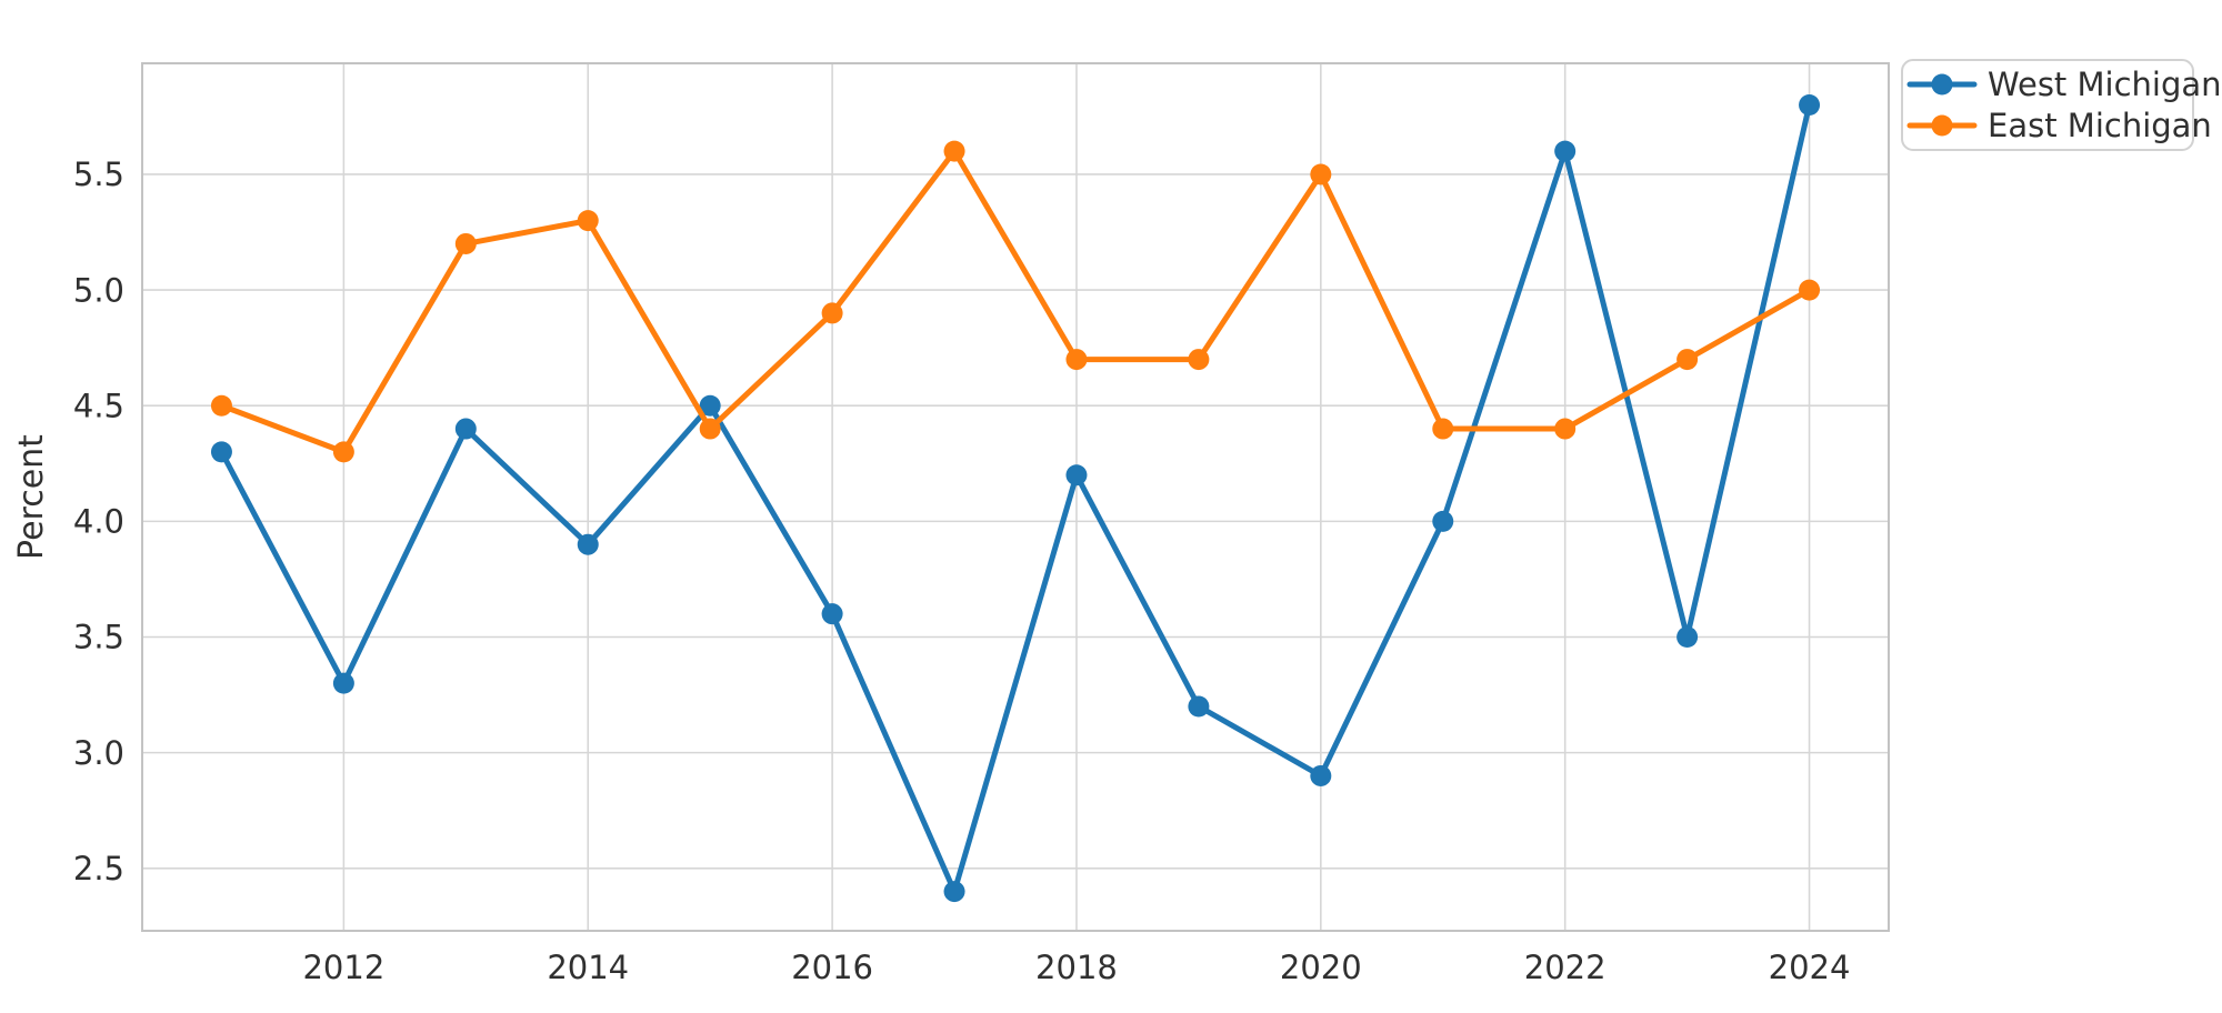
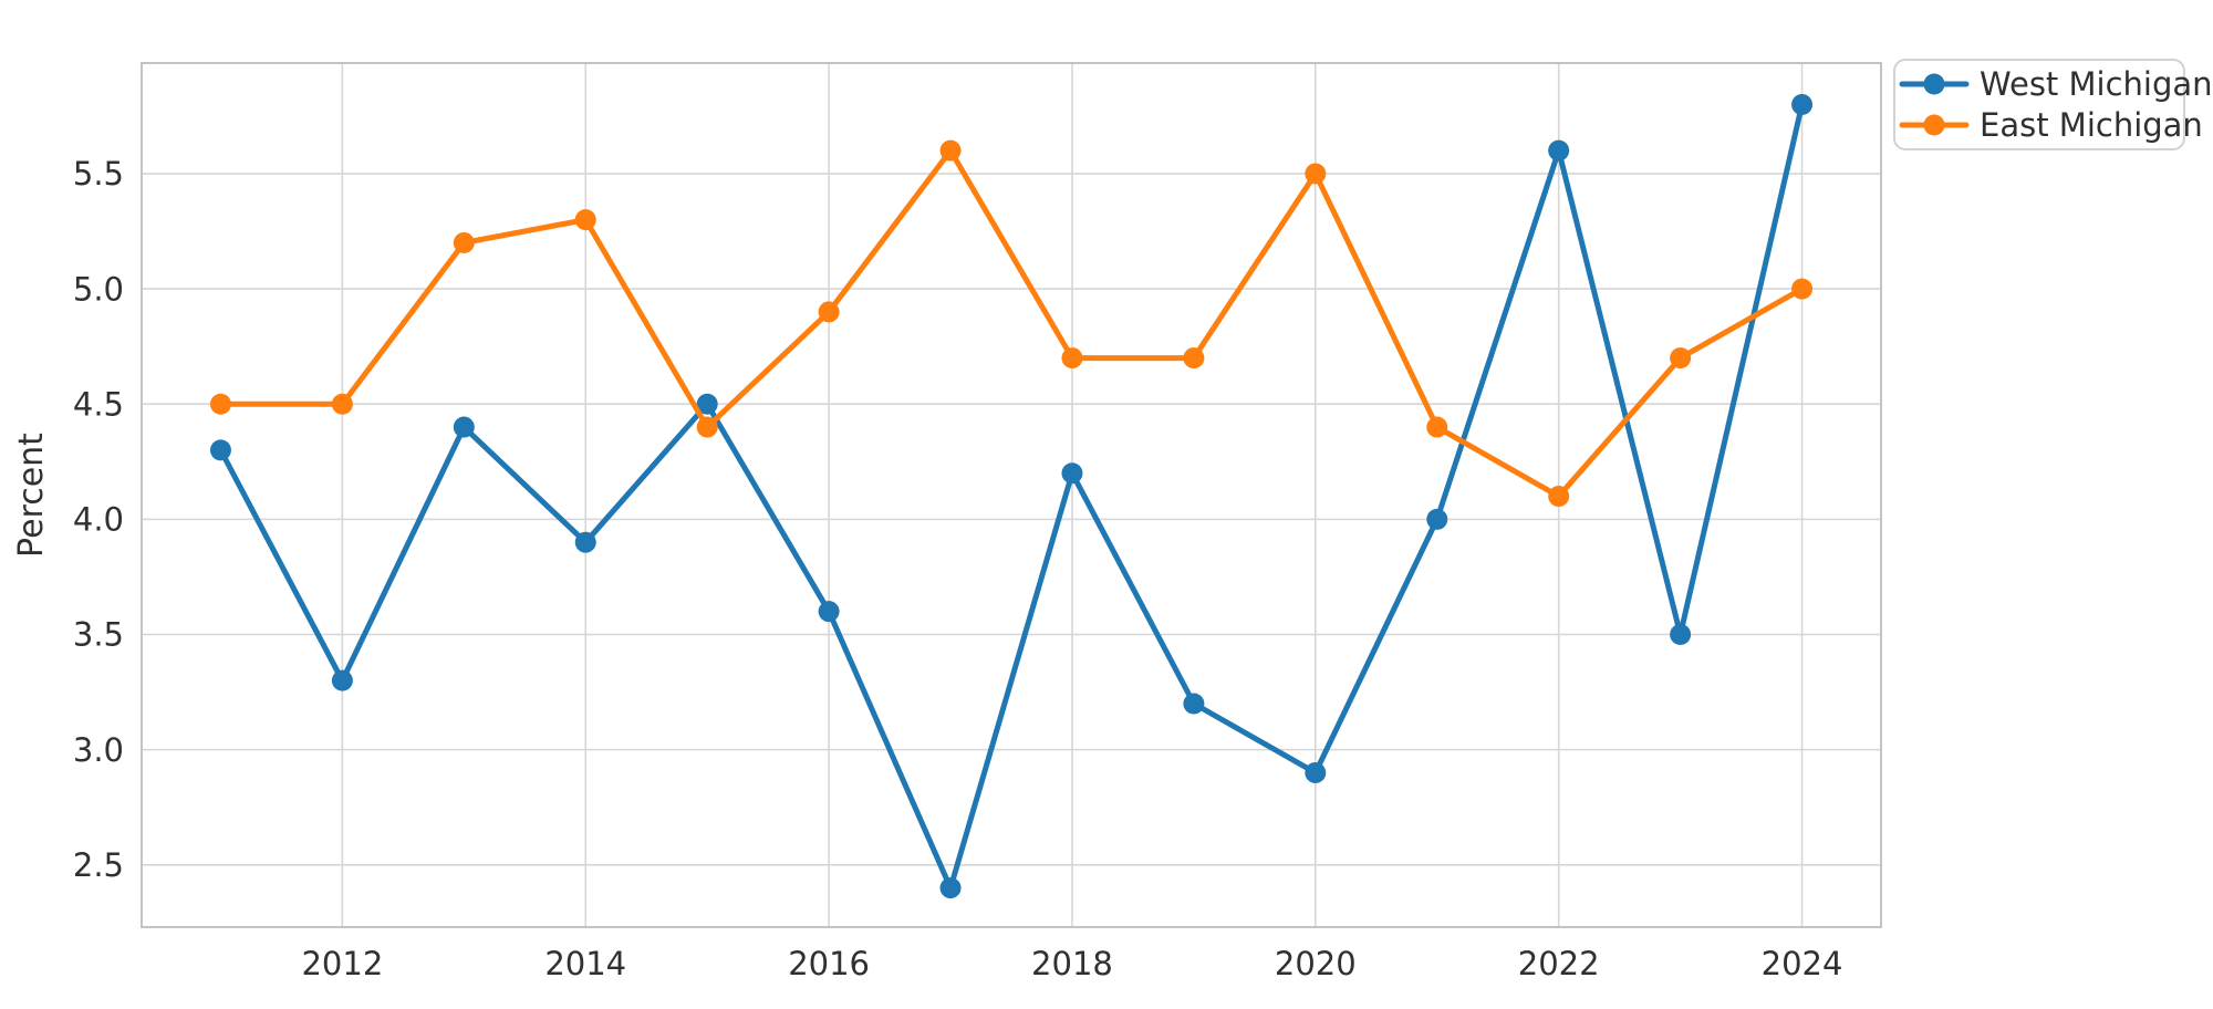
East Michigan/2012: 4.3 -> 4.5
East Michigan/2022: 4.4 -> 4.1
